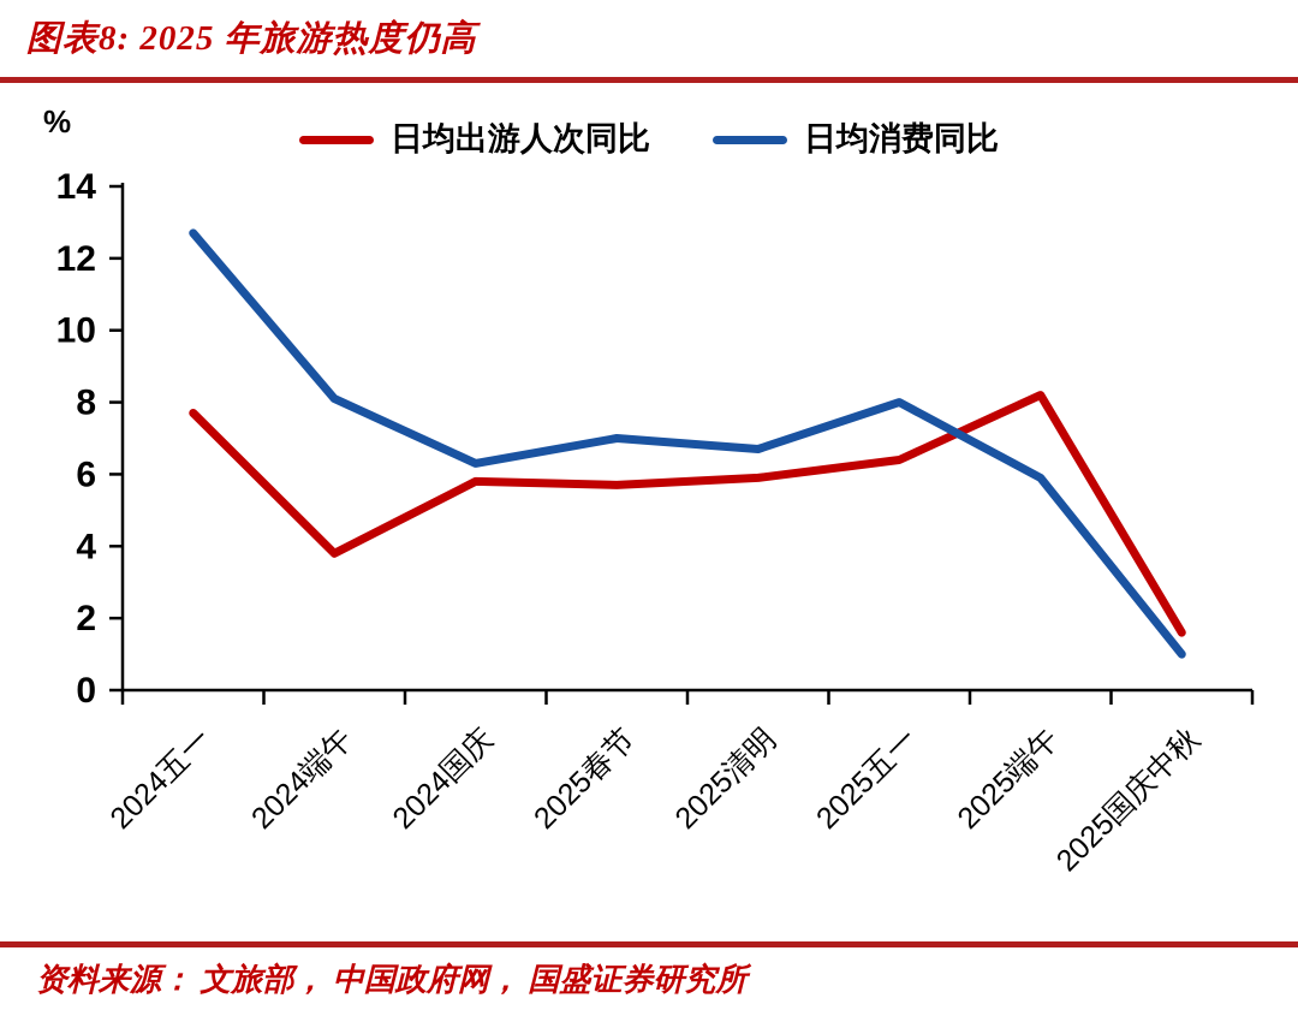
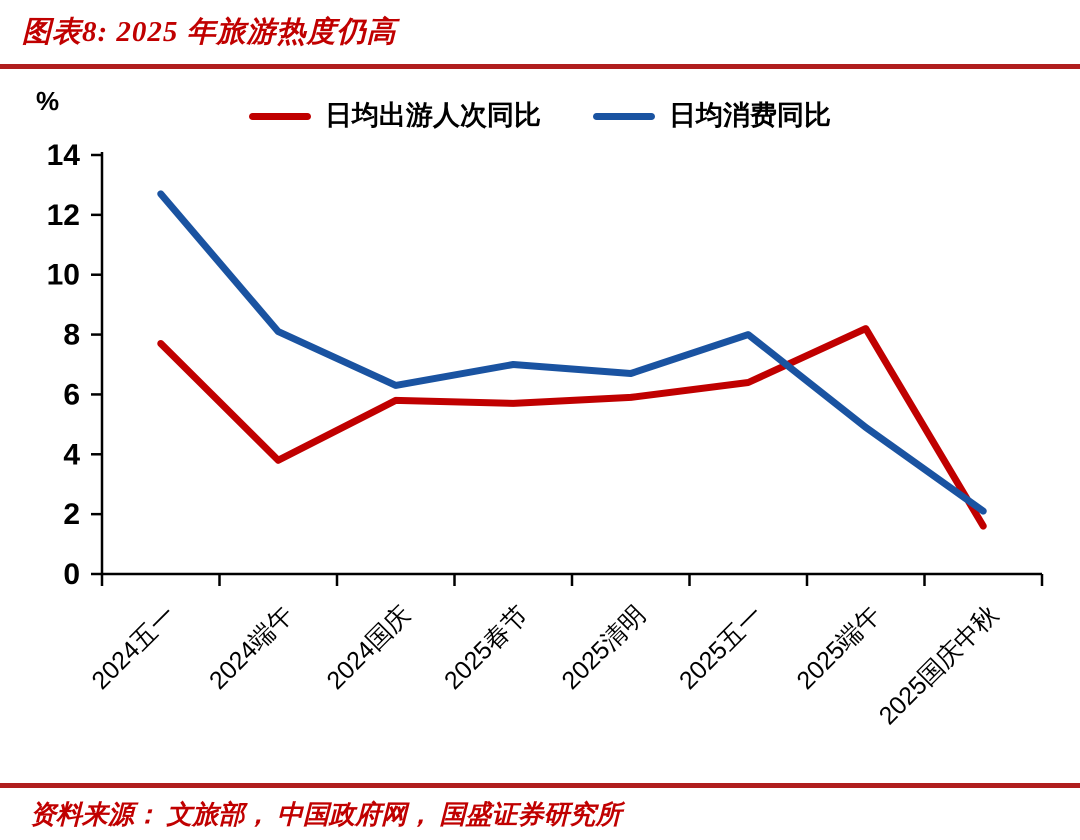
日均消费同比/2025端午: 5.9 -> 4.9
日均消费同比/2025国庆中秋: 1.0 -> 2.1
